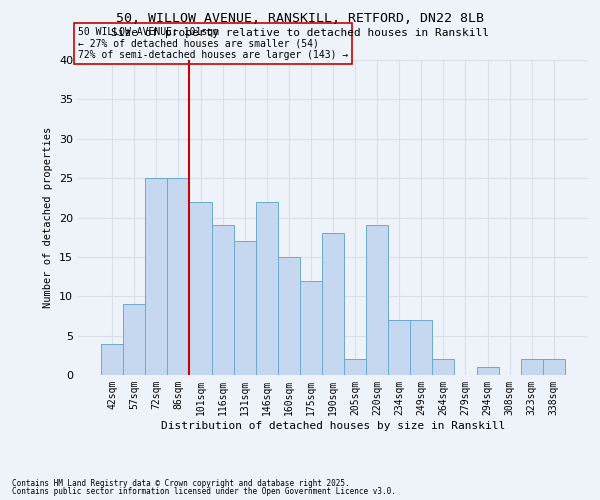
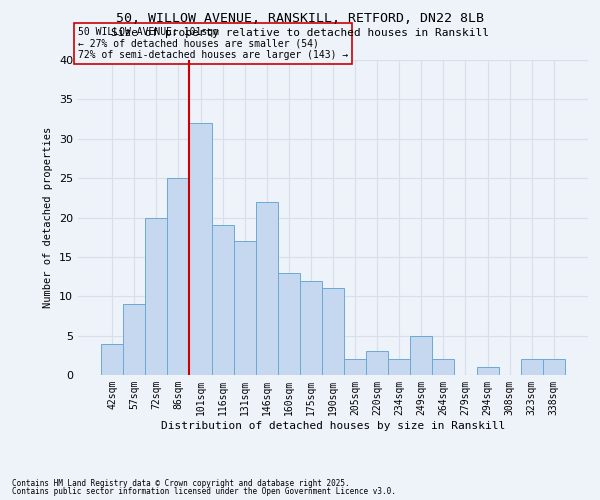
72sqm: 25 -> 20
101sqm: 22 -> 32
160sqm: 15 -> 13
190sqm: 18 -> 11
220sqm: 19 -> 3
234sqm: 7 -> 2
249sqm: 7 -> 5
